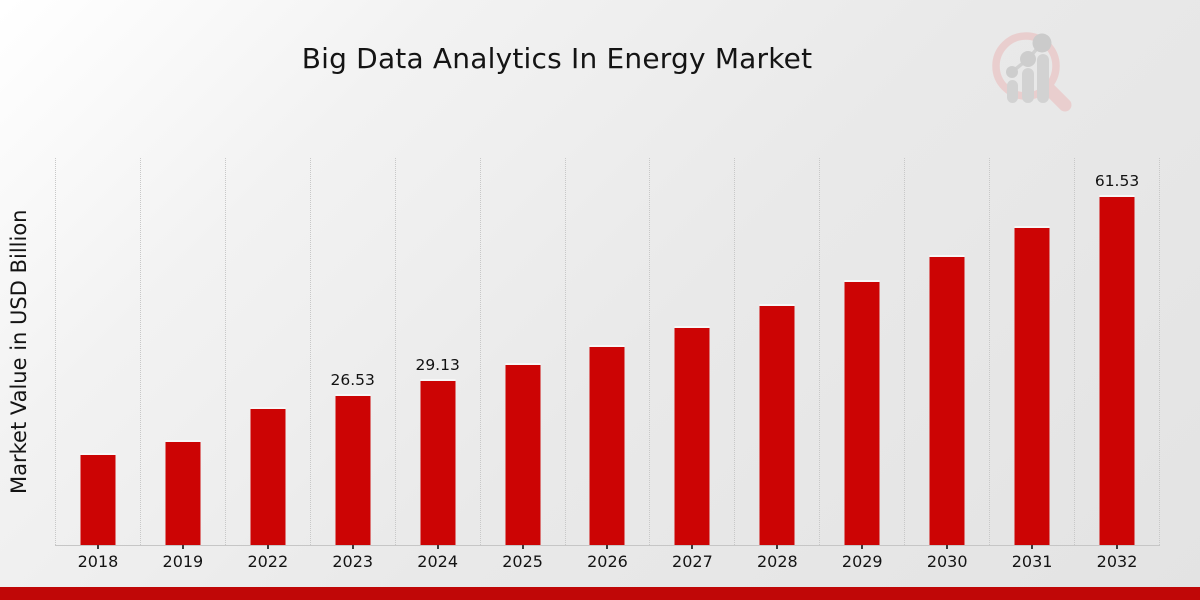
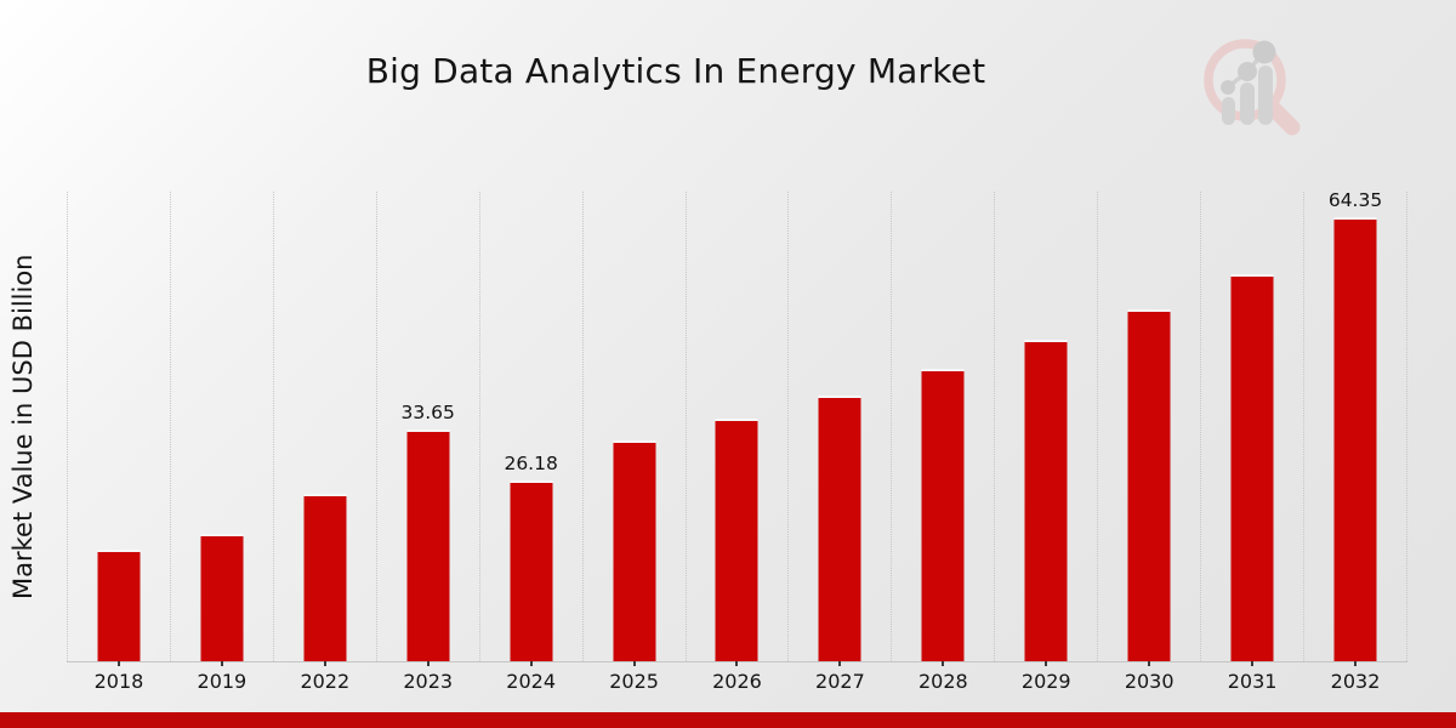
2023: 26.53 -> 33.65
2024: 29.13 -> 26.18
2032: 61.53 -> 64.35
